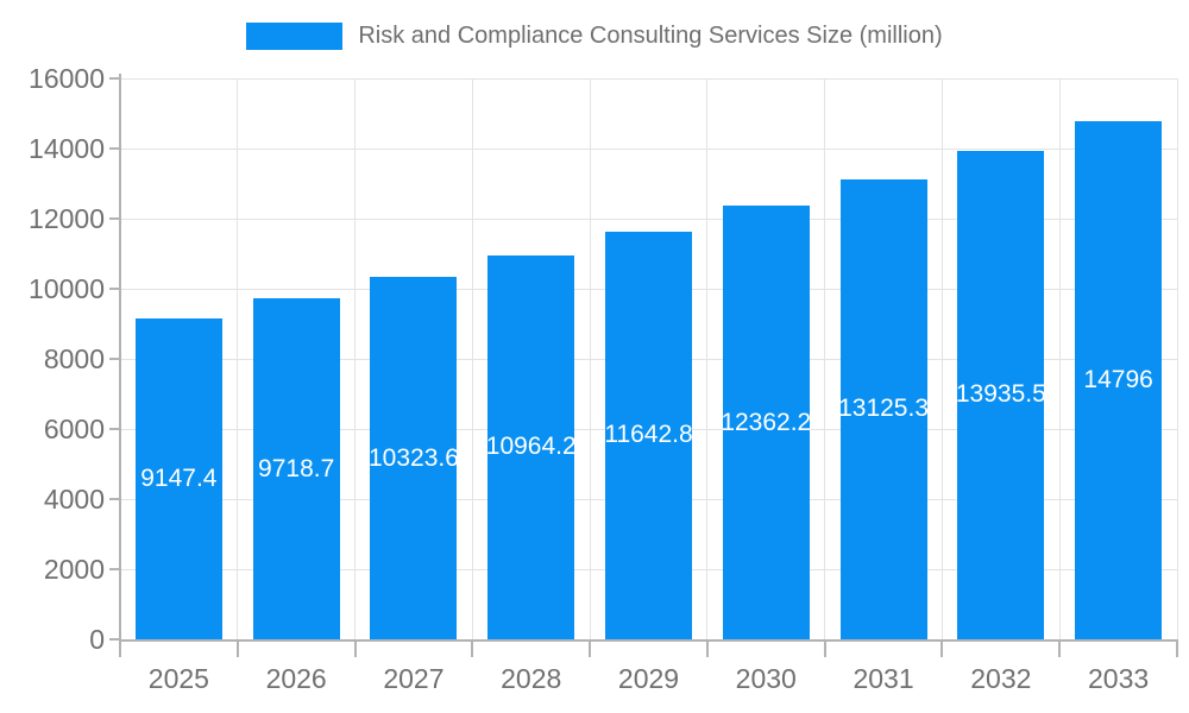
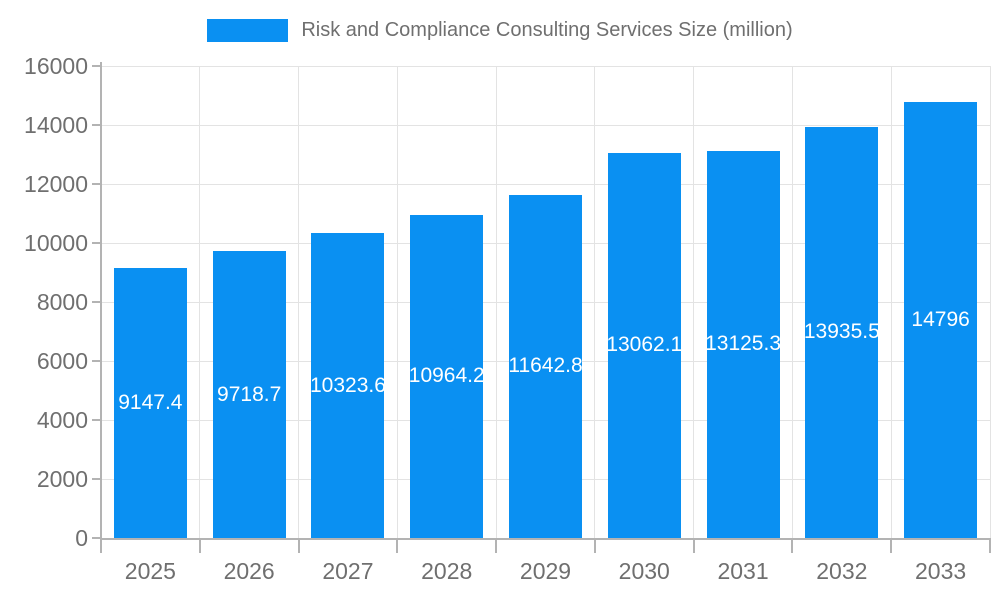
2030: 12362.2 -> 13062.1
